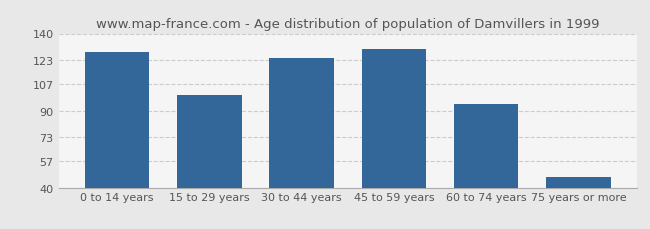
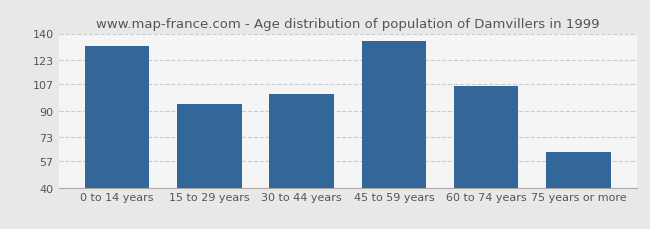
0 to 14 years: 128 -> 132
15 to 29 years: 100 -> 94
30 to 44 years: 124 -> 101
45 to 59 years: 130 -> 135
60 to 74 years: 94 -> 106
75 years or more: 47 -> 63
